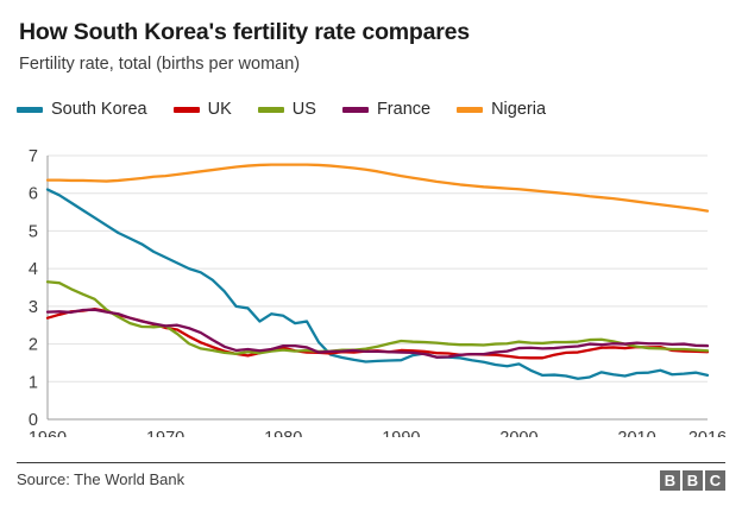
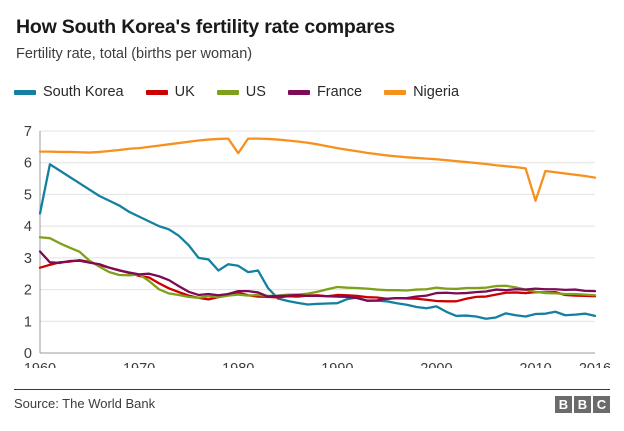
South Korea/1960: 6.1 -> 4.4
France/1960: 2.9 -> 3.2
Nigeria/1980: 6.8 -> 6.3
Nigeria/2010: 5.8 -> 4.8
